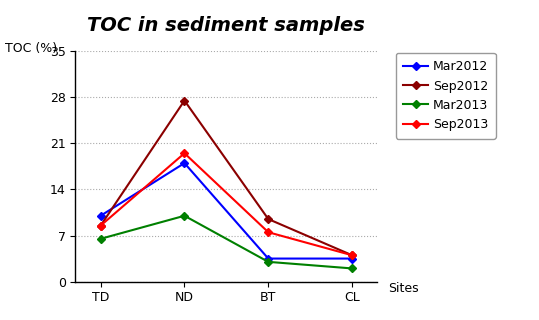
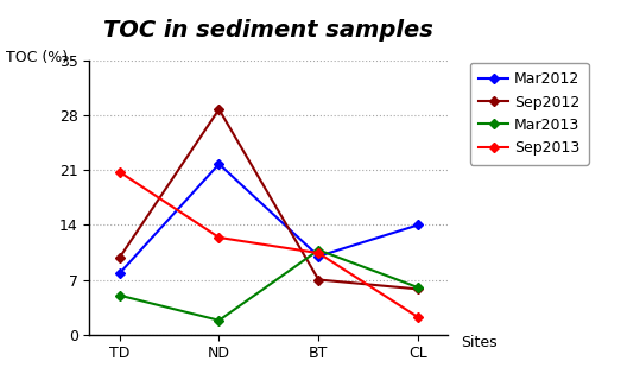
Mar2012/TD: 10.0 -> 7.8
Sep2012/TD: 8.5 -> 9.8
Mar2013/TD: 6.5 -> 5.0
Sep2013/TD: 8.5 -> 20.8
Mar2012/ND: 18.0 -> 21.8
Sep2012/ND: 27.5 -> 28.8
Mar2013/ND: 10.0 -> 1.8
Sep2013/ND: 19.5 -> 12.4
Mar2012/BT: 3.5 -> 10.0
Sep2012/BT: 9.5 -> 7.0
Mar2013/BT: 3.0 -> 10.8
Sep2013/BT: 7.5 -> 10.4
Mar2012/CL: 3.5 -> 14.0
Sep2012/CL: 4.0 -> 5.8
Mar2013/CL: 2.0 -> 6.0
Sep2013/CL: 4.0 -> 2.2
